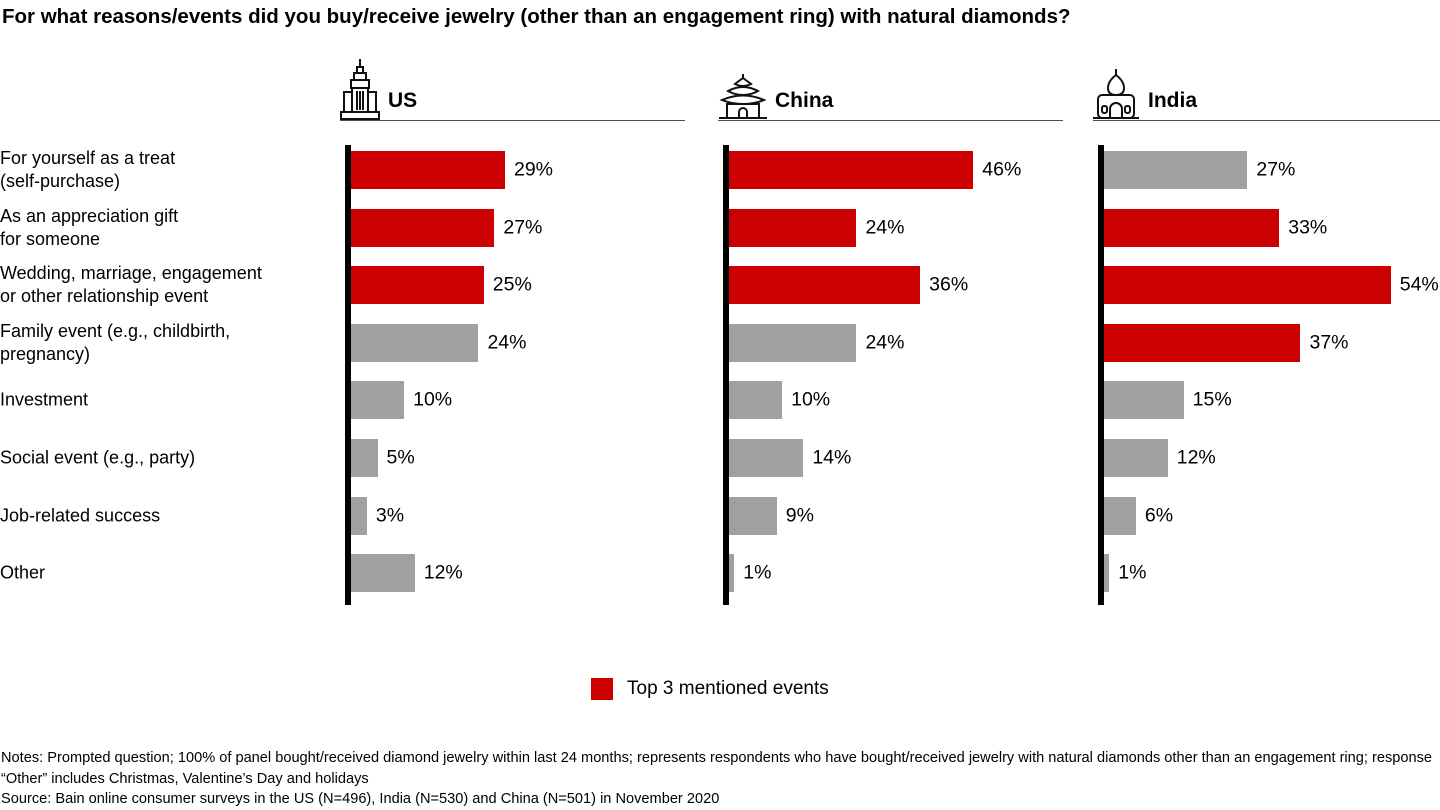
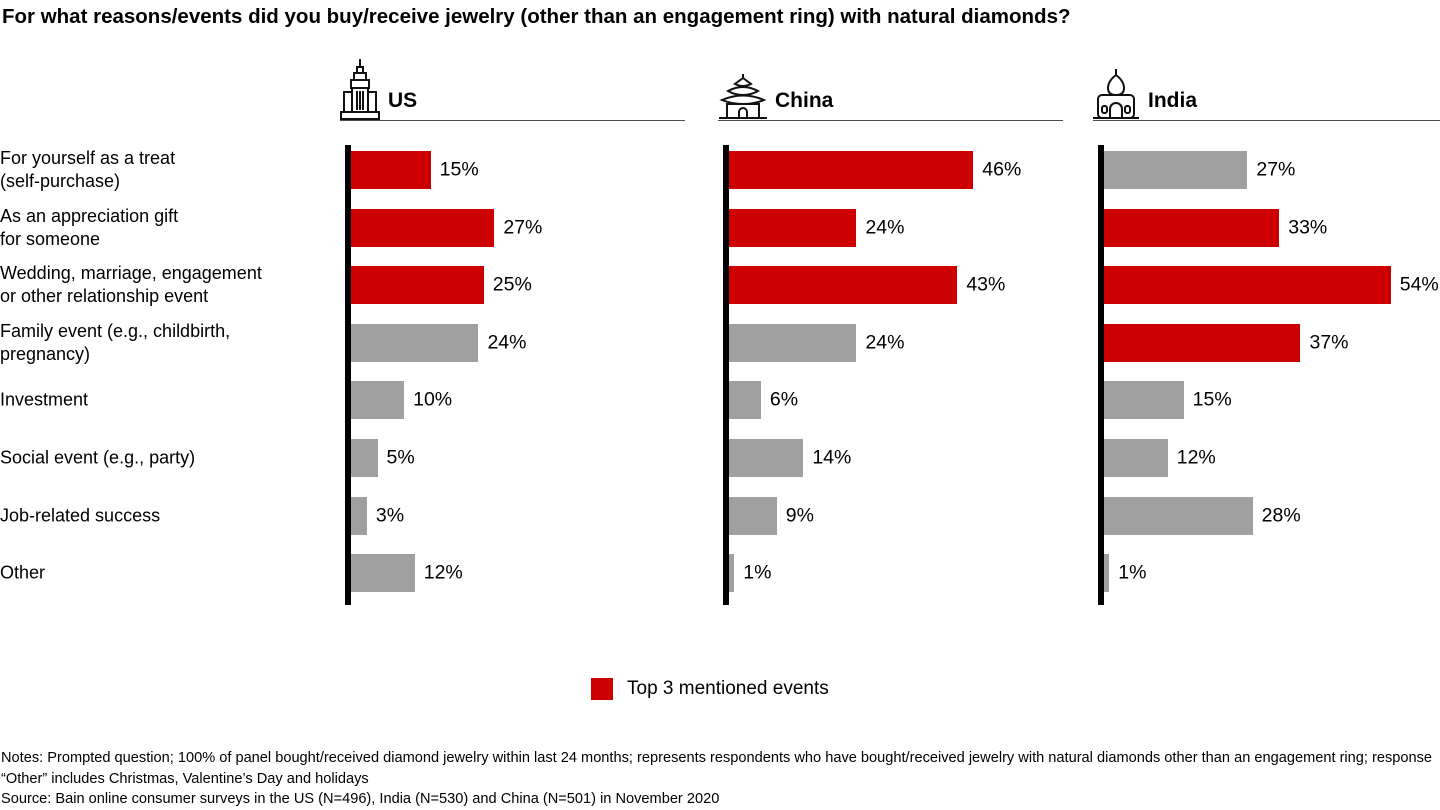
US/For yourself as a treat (self-purchase): 29% -> 15%
China/Wedding, marriage, engagement or other relationship event: 36% -> 43%
China/Investment: 10% -> 6%
India/Job-related success: 6% -> 28%
